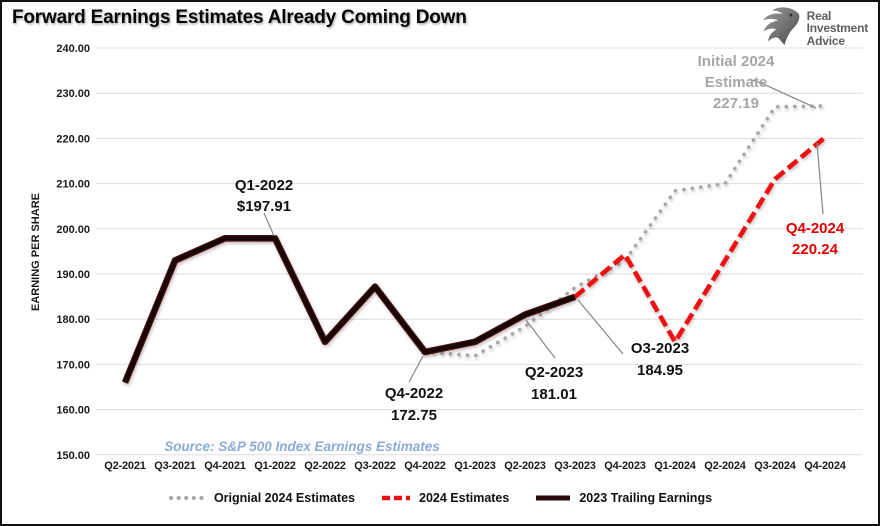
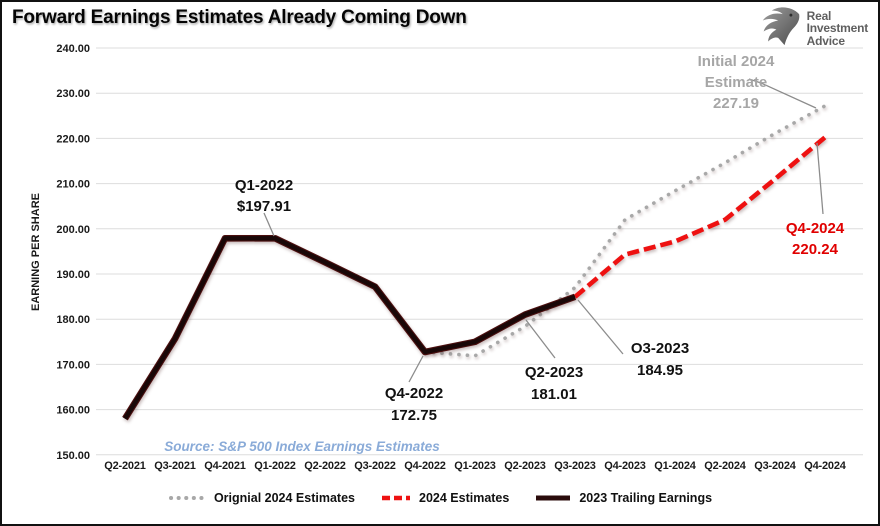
2023 Trailing Earnings/Q2-2021: 166 -> 158
2023 Trailing Earnings/Q3-2021: 193 -> 176
2023 Trailing Earnings/Q2-2022: 175 -> 193
Orignial 2024 Estimates/Q4-2023: 193 -> 202
2024 Estimates/Q1-2024: 175 -> 197
Orignial 2024 Estimates/Q2-2024: 210 -> 215
2024 Estimates/Q2-2024: 193 -> 202
Orignial 2024 Estimates/Q3-2024: 227 -> 221
